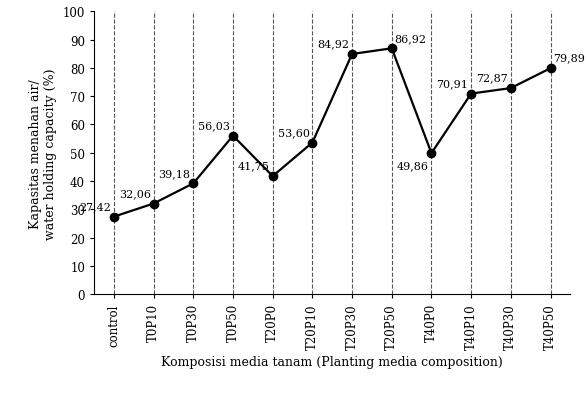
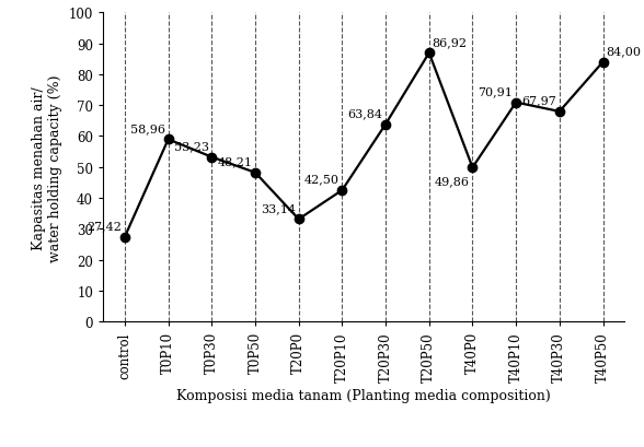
T0P10: 32,06 -> 58,96
T0P30: 39,18 -> 53,23
T0P50: 56,03 -> 48,21
T20P0: 41,75 -> 33,14
T20P10: 53,60 -> 42,50
T20P30: 84,92 -> 63,84
T40P30: 72,87 -> 67,97
T40P50: 79,89 -> 84,00
